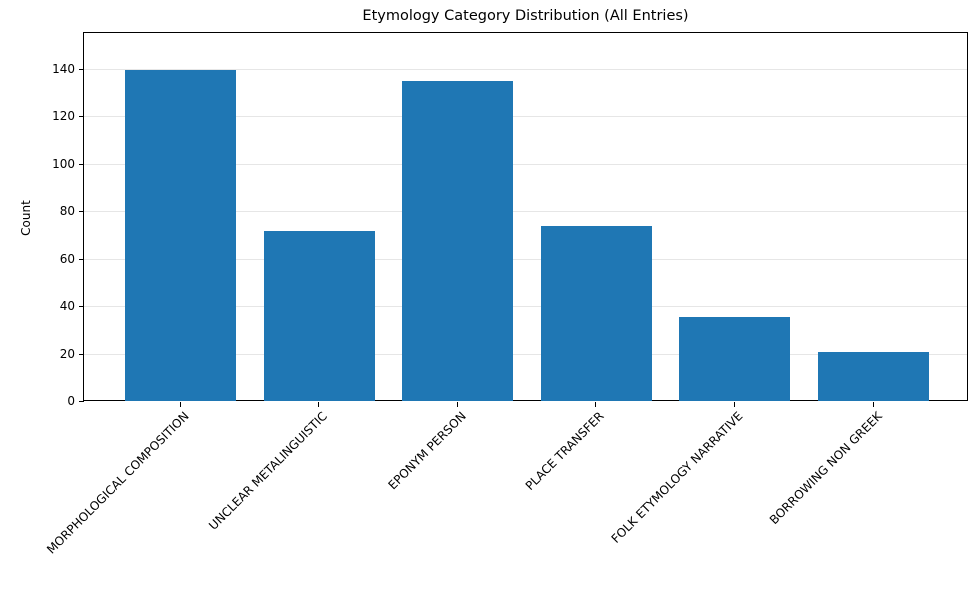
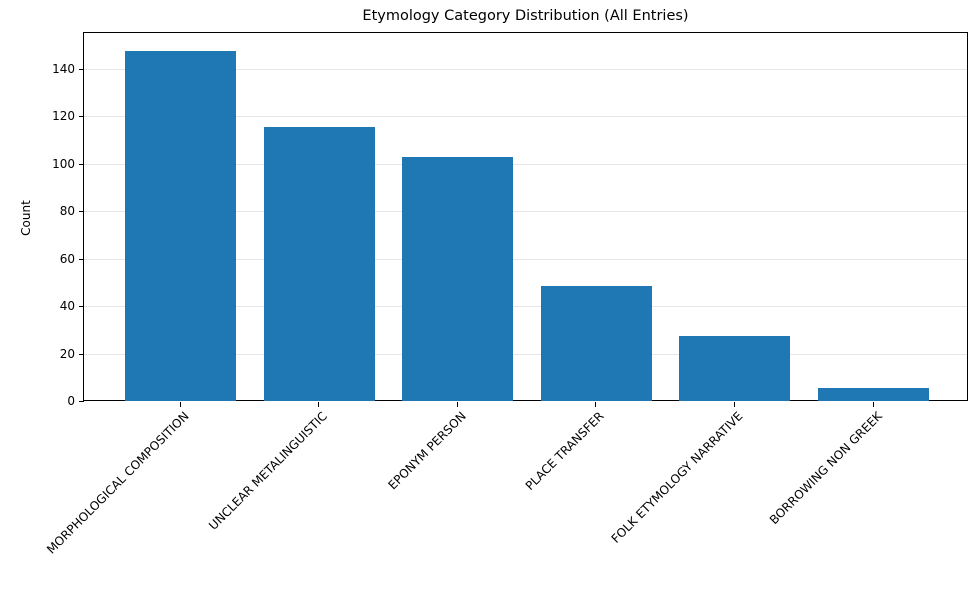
MORPHOLOGICAL COMPOSITION: 140 -> 148
UNCLEAR METALINGUISTIC: 72 -> 116
EPONYM PERSON: 135 -> 103
PLACE TRANSFER: 74 -> 49
FOLK ETYMOLOGY NARRATIVE: 36 -> 28
BORROWING NON GREEK: 21 -> 6
